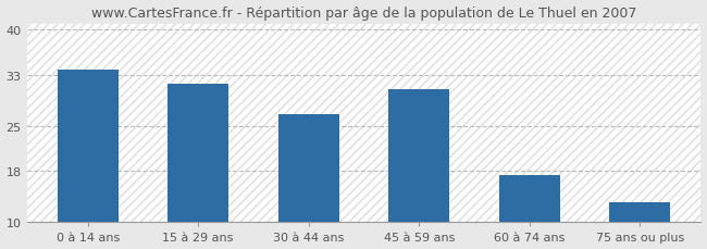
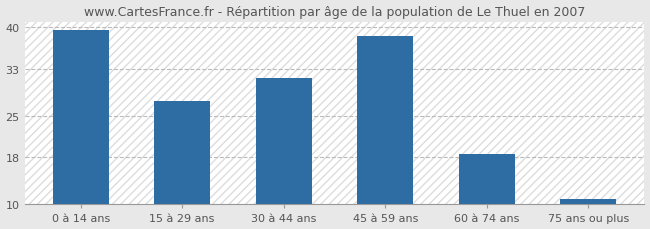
0 à 14 ans: 33.8 -> 39.5
15 à 29 ans: 31.6 -> 27.5
30 à 44 ans: 26.8 -> 31.5
45 à 59 ans: 30.8 -> 38.5
60 à 74 ans: 17.4 -> 18.5
75 ans ou plus: 13.2 -> 11.0
